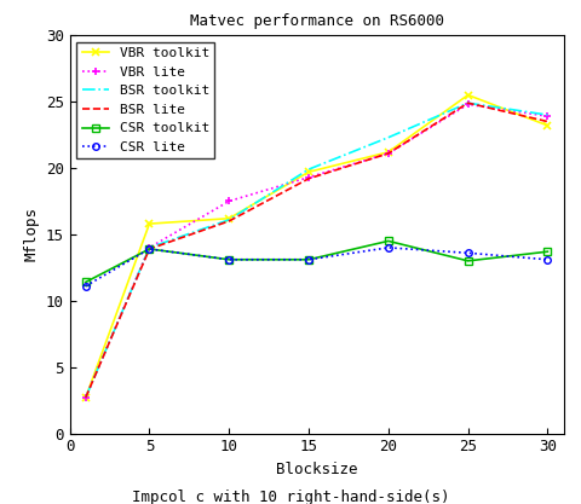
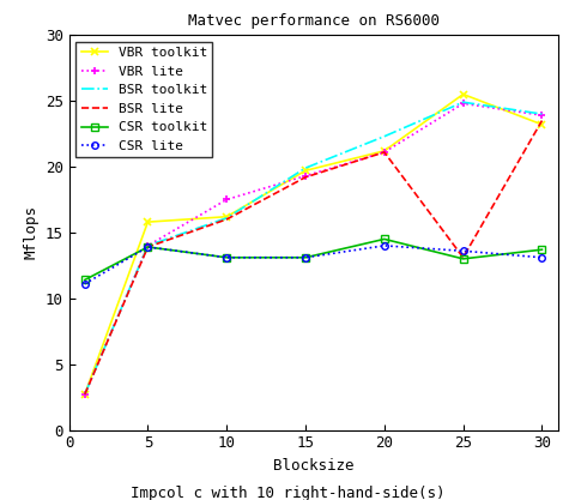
BSR lite/25: 24.9 -> 13.1
